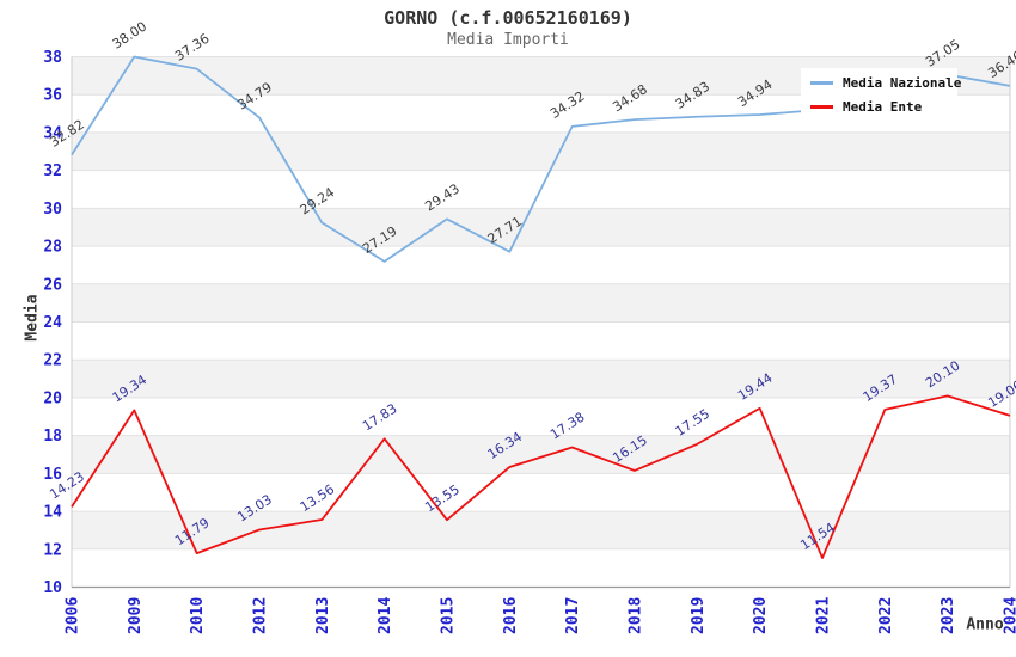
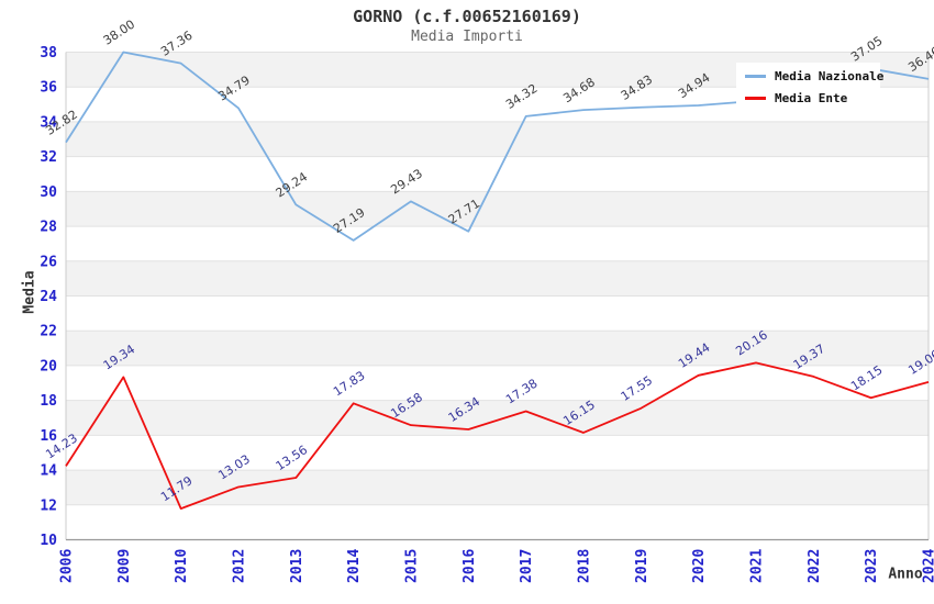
Media Ente/2015: 13.55 -> 16.58
Media Ente/2021: 11.54 -> 20.16
Media Ente/2023: 20.10 -> 18.15
